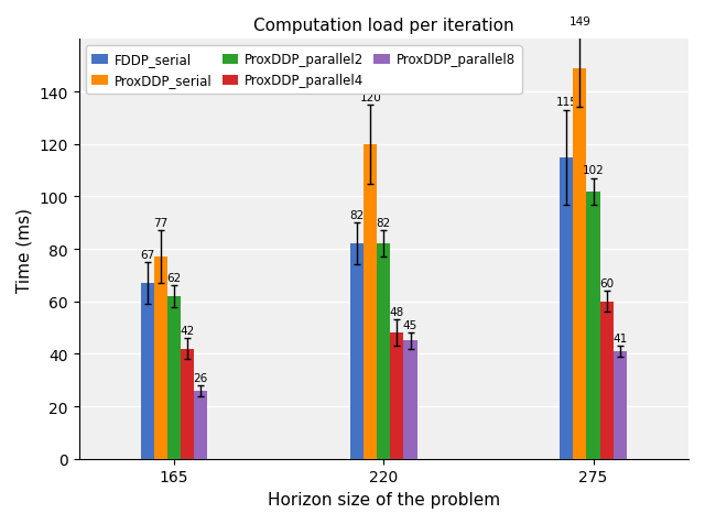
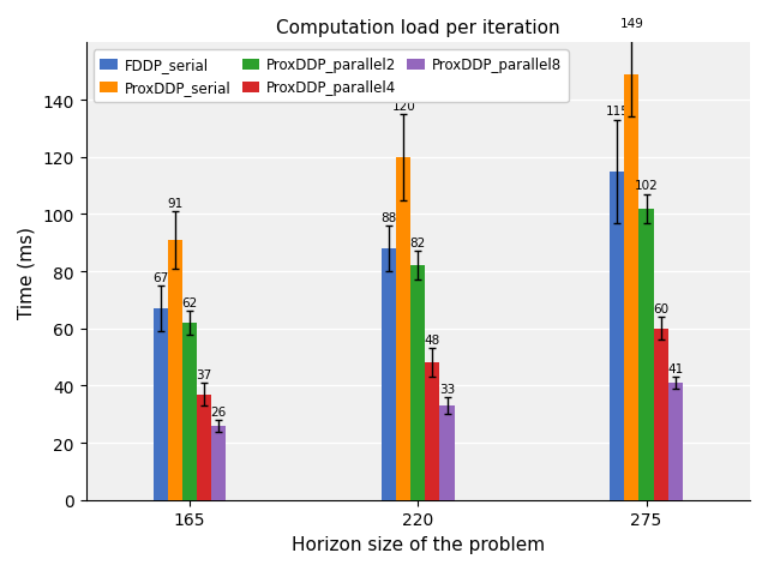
ProxDDP_serial/165: 77 -> 91
ProxDDP_parallel4/165: 42 -> 37
FDDP_serial/220: 82 -> 88
ProxDDP_parallel8/220: 45 -> 33
